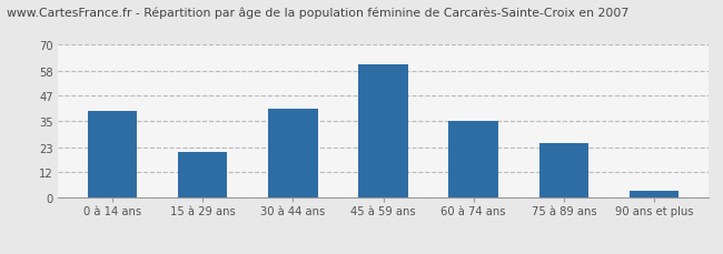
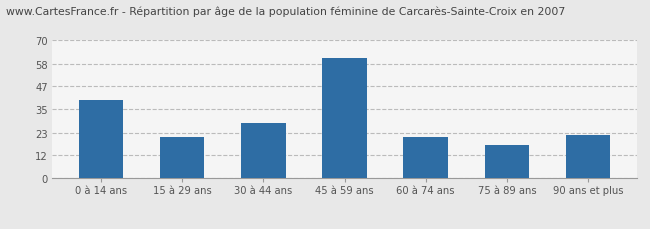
30 à 44 ans: 41 -> 28
60 à 74 ans: 35 -> 21
75 à 89 ans: 25 -> 17
90 ans et plus: 3 -> 22
